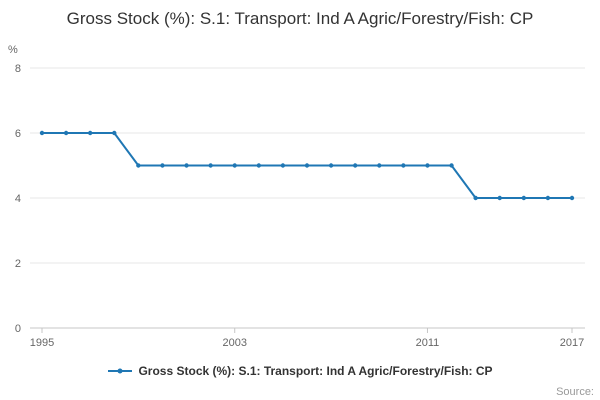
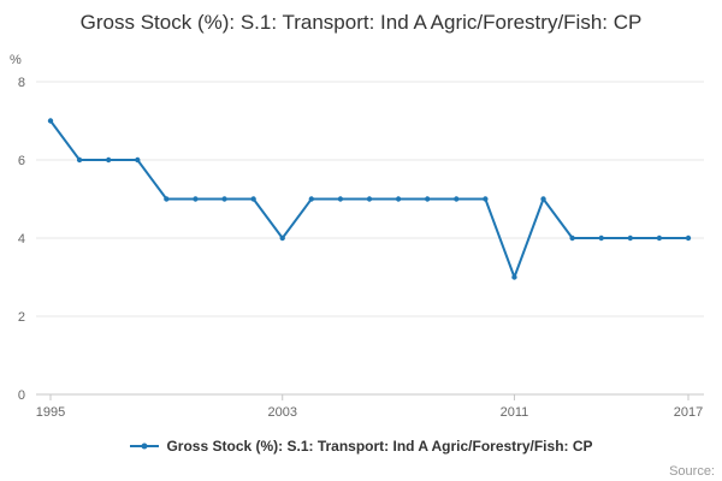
1995: 6 -> 7
2003: 5 -> 4
2011: 5 -> 3
